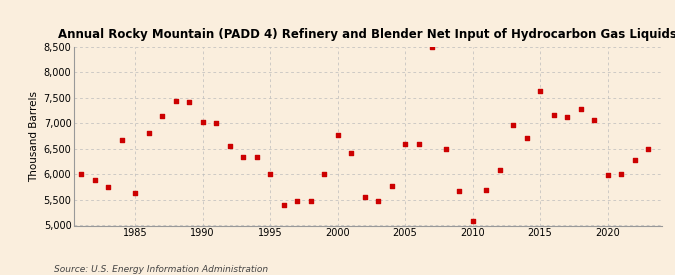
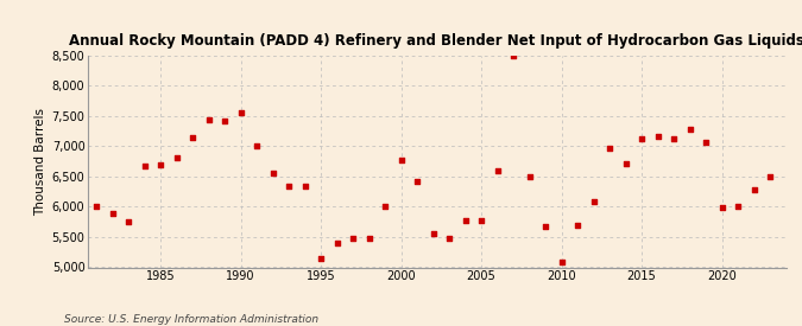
1985: 5,640 -> 6,700
1990: 7,020 -> 7,550
1995: 6,000 -> 5,150
2005: 6,600 -> 5,780
2015: 7,640 -> 7,130
